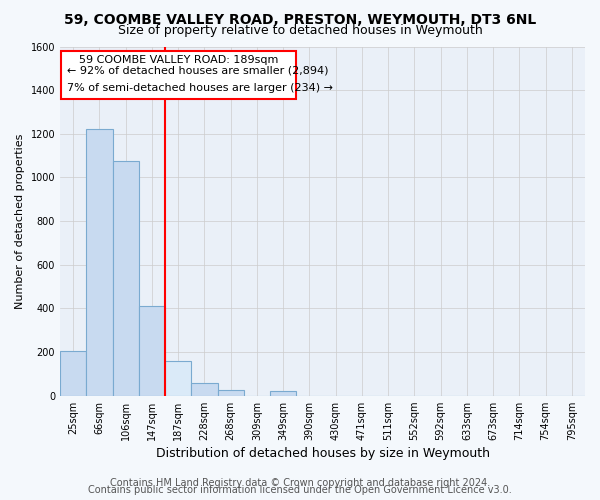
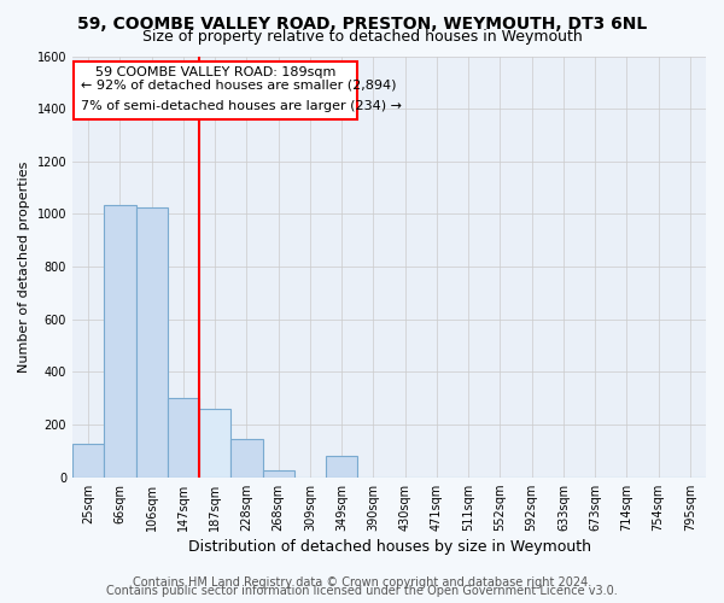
25sqm: 205 -> 125
66sqm: 1220 -> 1035
106sqm: 1075 -> 1025
147sqm: 410 -> 300
187sqm: 160 -> 260
228sqm: 58 -> 145
349sqm: 20 -> 80
